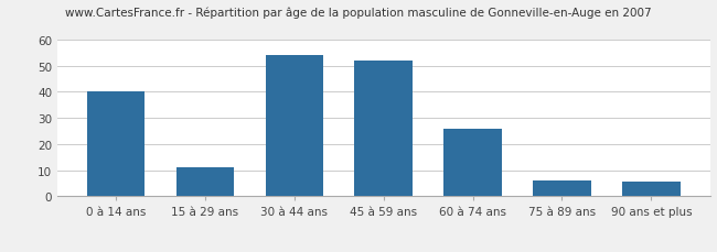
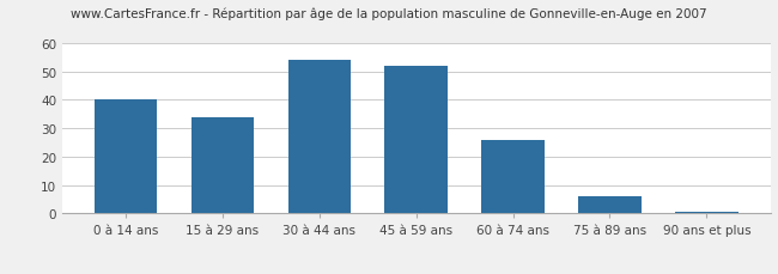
15 à 29 ans: 11.0 -> 34.0
90 ans et plus: 5.5 -> 0.5
